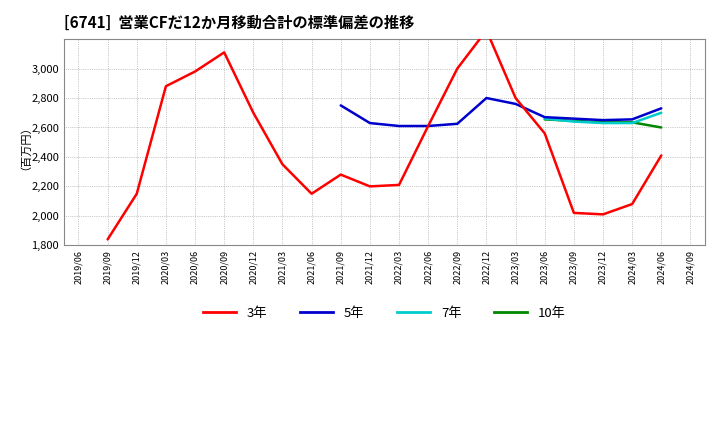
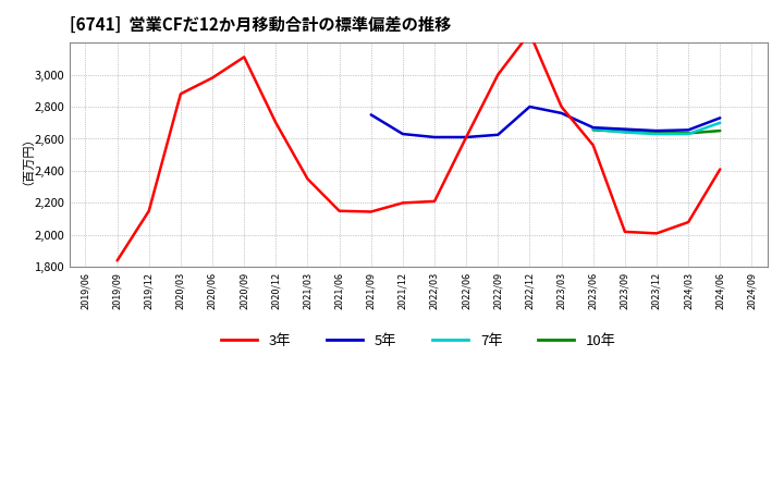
3年/2021/09: 2,280 -> 2,140
10年/2024/06: 2,600 -> 2,650
